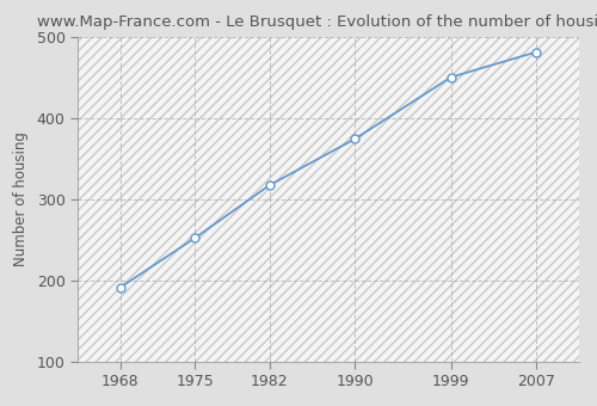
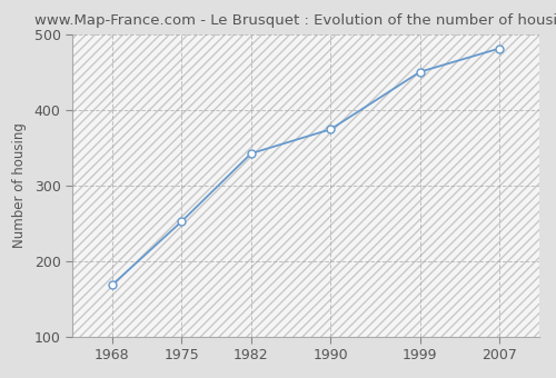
1968: 191 -> 168
1982: 317 -> 342
